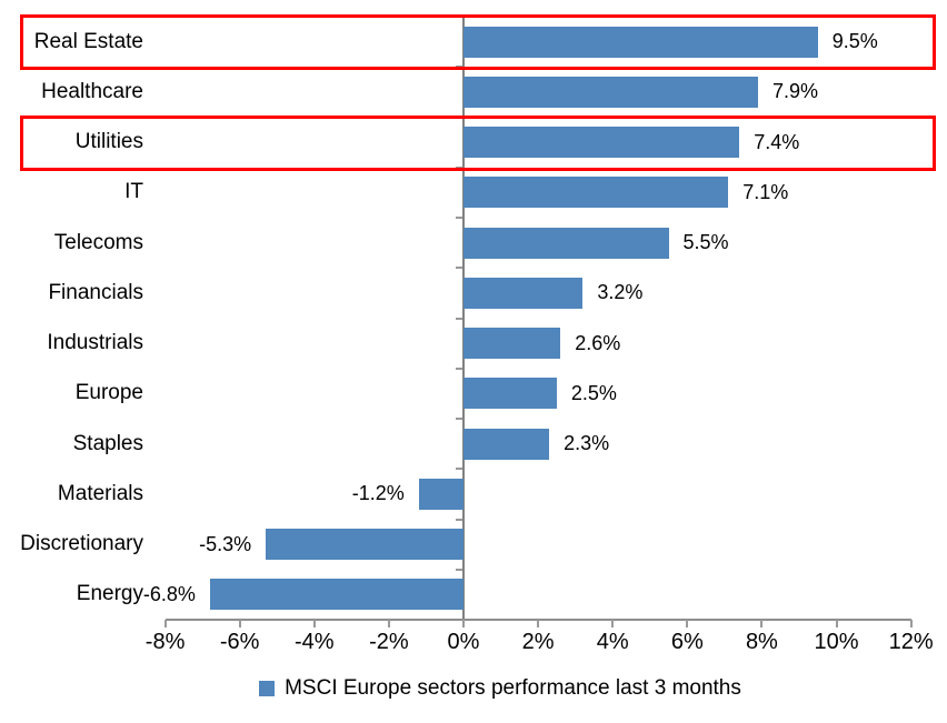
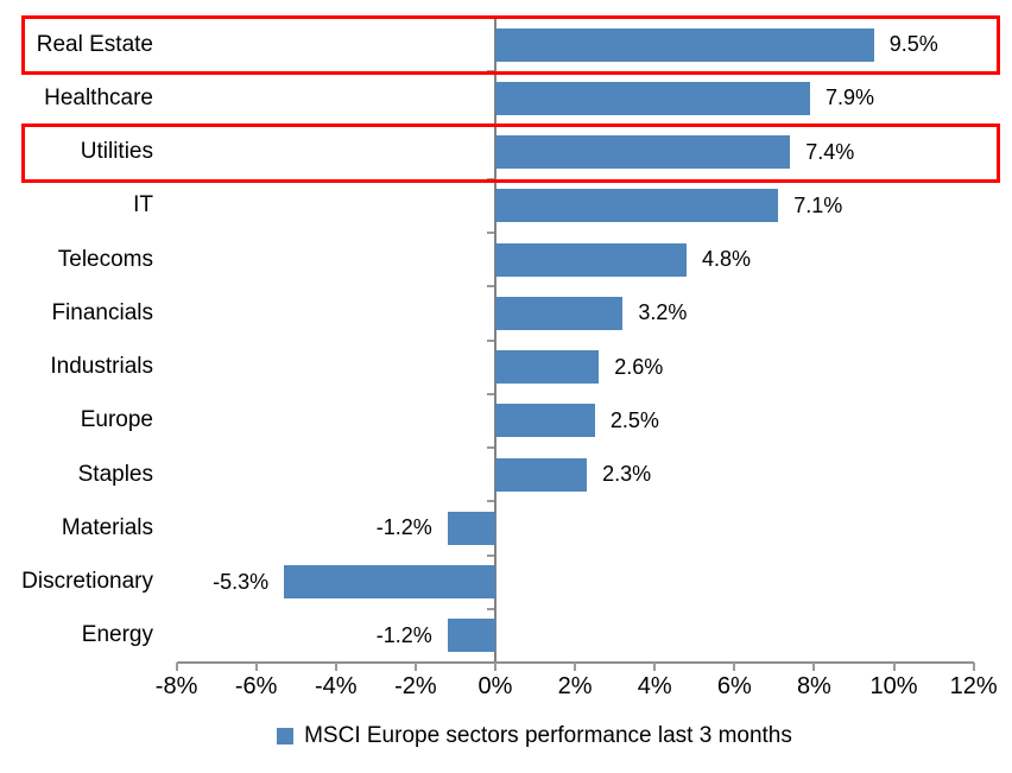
Telecoms: 5.5% -> 4.8%
Energy: -6.8% -> -1.2%
